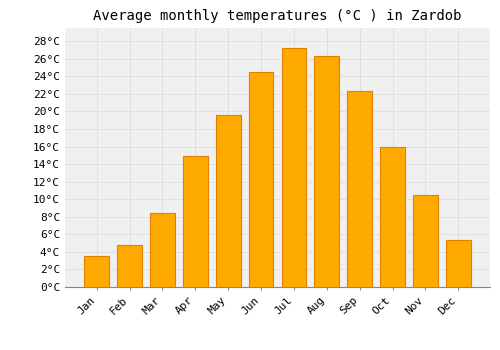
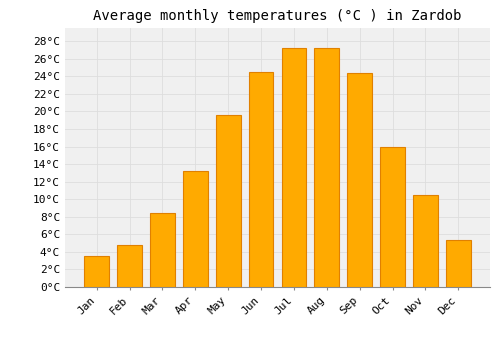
Apr: 14.9°C -> 13.2°C
Aug: 26.3°C -> 27.2°C
Sep: 22.3°C -> 24.4°C
